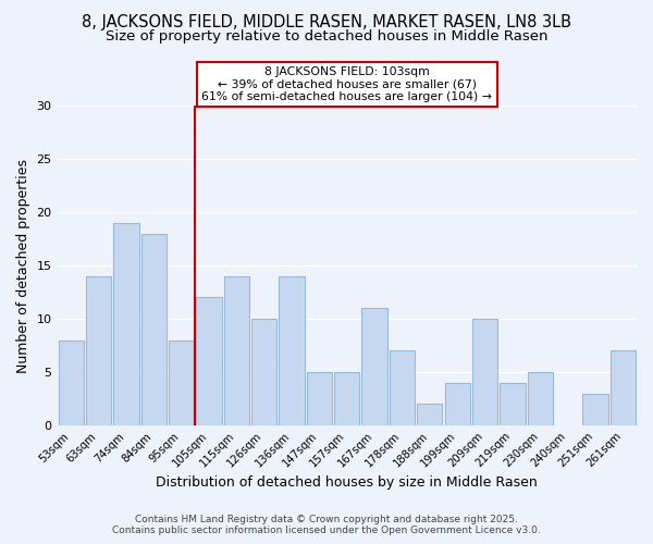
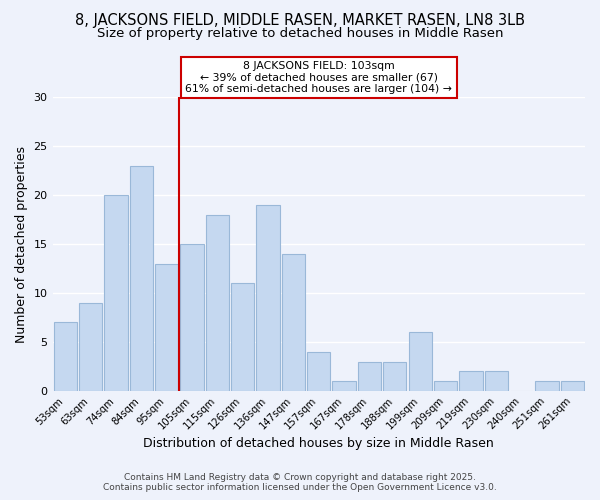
53sqm: 8 -> 7
63sqm: 14 -> 9
74sqm: 19 -> 20
84sqm: 18 -> 23
95sqm: 8 -> 13
105sqm: 12 -> 15
115sqm: 14 -> 18
126sqm: 10 -> 11
136sqm: 14 -> 19
147sqm: 5 -> 14
157sqm: 5 -> 4
167sqm: 11 -> 1
178sqm: 7 -> 3
188sqm: 2 -> 3
199sqm: 4 -> 6
209sqm: 10 -> 1
219sqm: 4 -> 2
230sqm: 5 -> 2
251sqm: 3 -> 1
261sqm: 7 -> 1
